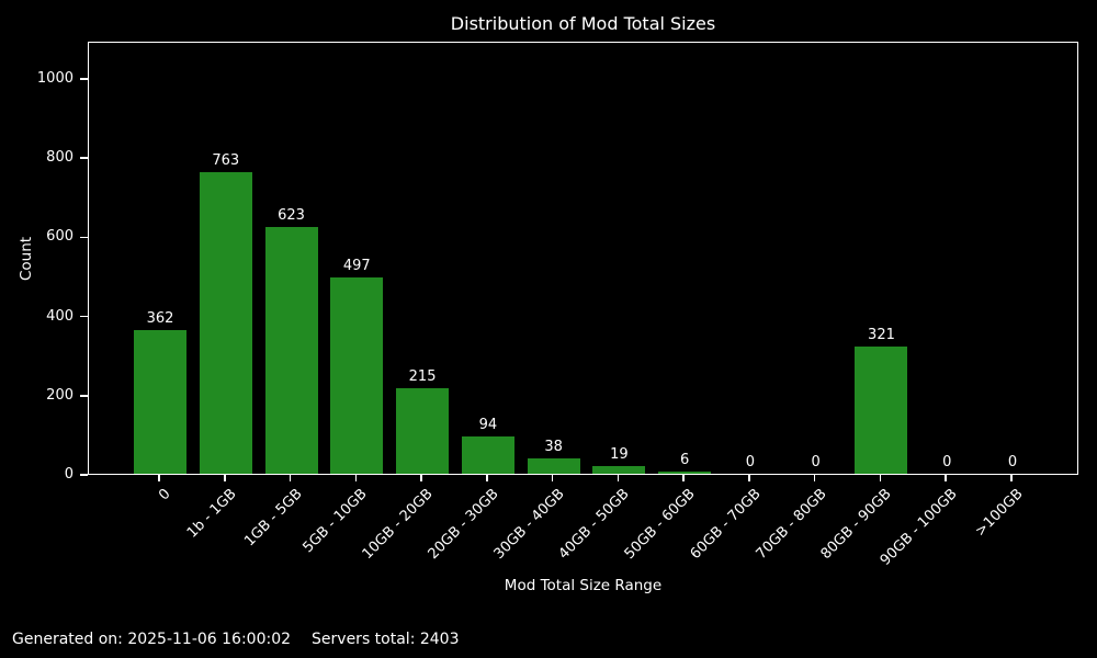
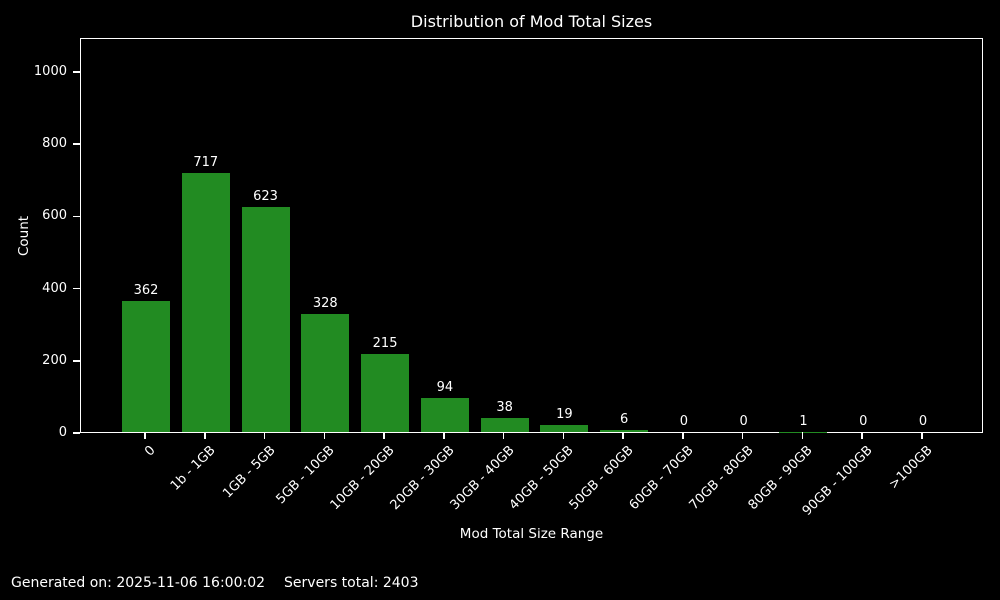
1b - 1GB: 763 -> 717
5GB - 10GB: 497 -> 328
80GB - 90GB: 321 -> 1
